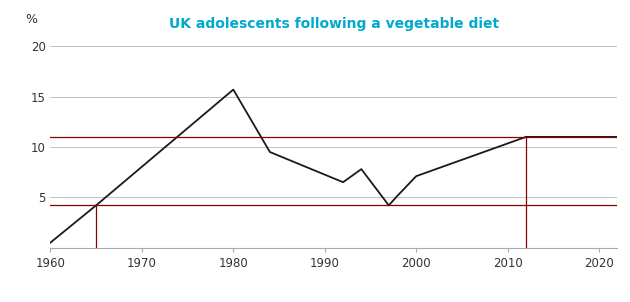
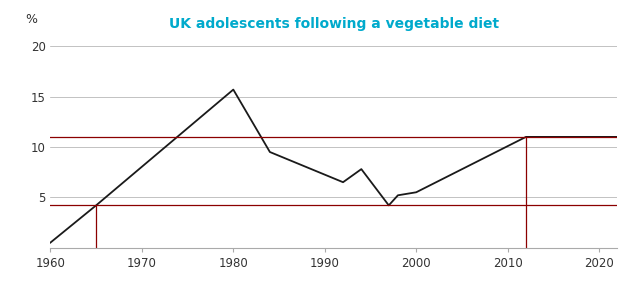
2000: 7.1 -> 5.5
